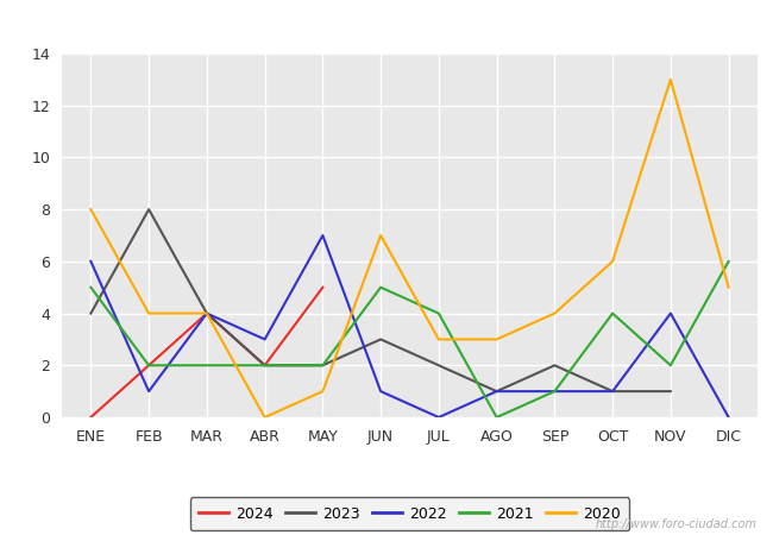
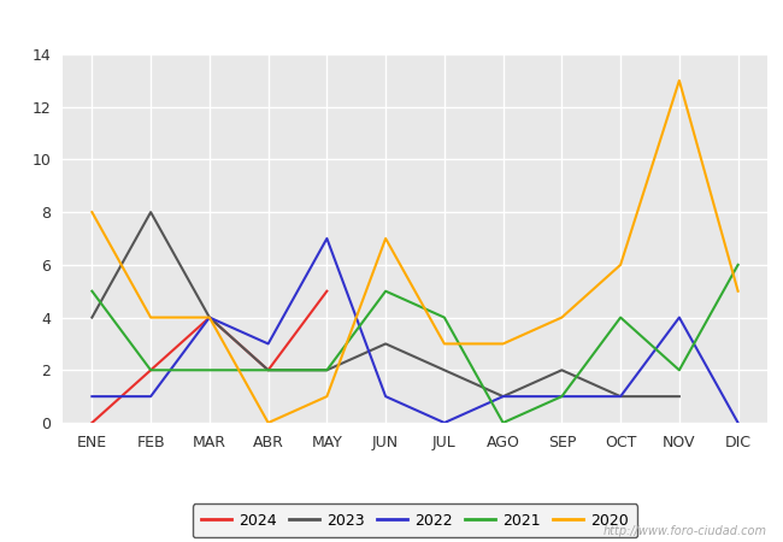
2022/ENE: 6 -> 1
